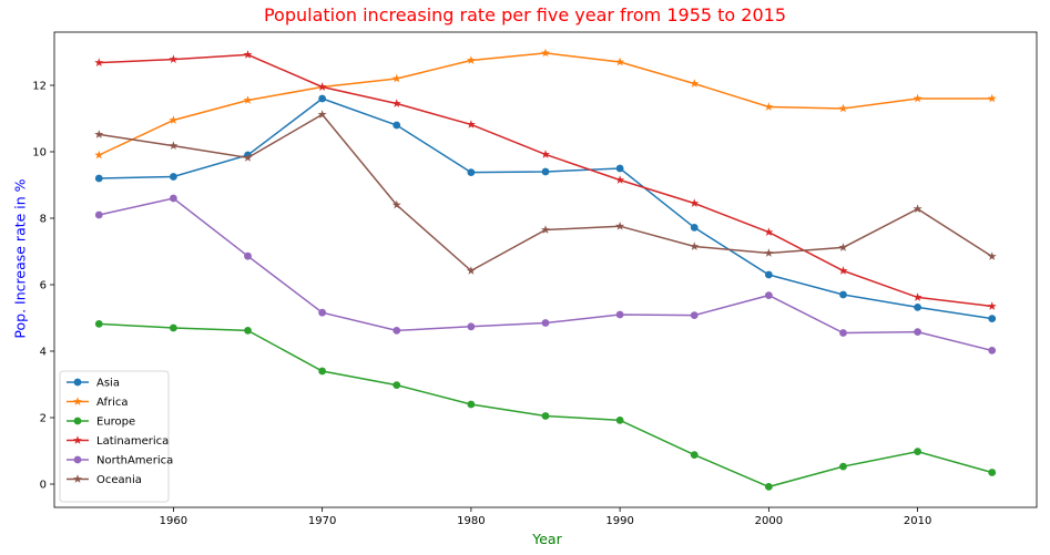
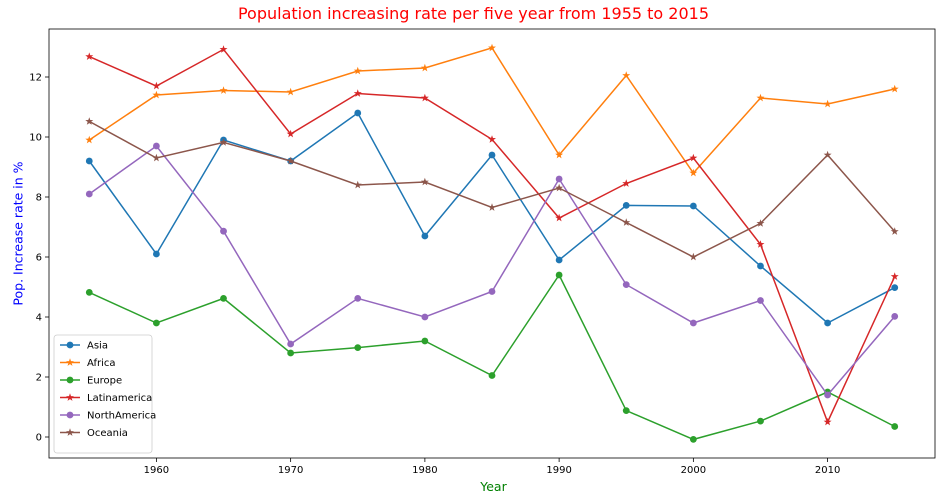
Asia/1960: 9.2 -> 6.1
Africa/1960: 10.9 -> 11.4
Europe/1960: 4.7 -> 3.8
Latinamerica/1960: 12.8 -> 11.7
NorthAmerica/1960: 8.6 -> 9.7
Oceania/1960: 10.2 -> 9.3
Asia/1970: 11.6 -> 9.2
Africa/1970: 11.9 -> 11.5
Europe/1970: 3.4 -> 2.8
Latinamerica/1970: 11.9 -> 10.1
NorthAmerica/1970: 5.2 -> 3.1
Oceania/1970: 11.1 -> 9.2
Asia/1980: 9.4 -> 6.7
Africa/1980: 12.8 -> 12.3
Europe/1980: 2.4 -> 3.2
Latinamerica/1980: 10.8 -> 11.3
NorthAmerica/1980: 4.7 -> 4.0
Oceania/1980: 6.4 -> 8.5
Asia/1990: 9.5 -> 5.9
Africa/1990: 12.7 -> 9.4
Europe/1990: 1.9 -> 5.4
Latinamerica/1990: 9.2 -> 7.3
NorthAmerica/1990: 5.1 -> 8.6
Oceania/1990: 7.8 -> 8.3
Asia/2000: 6.3 -> 7.7
Africa/2000: 11.3 -> 8.8
Latinamerica/2000: 7.6 -> 9.3
NorthAmerica/2000: 5.7 -> 3.8
Oceania/2000: 7.0 -> 6.0
Asia/2010: 5.3 -> 3.8
Africa/2010: 11.6 -> 11.1
Europe/2010: 1.0 -> 1.5
Latinamerica/2010: 5.6 -> 0.5
NorthAmerica/2010: 4.6 -> 1.4
Oceania/2010: 8.3 -> 9.4
